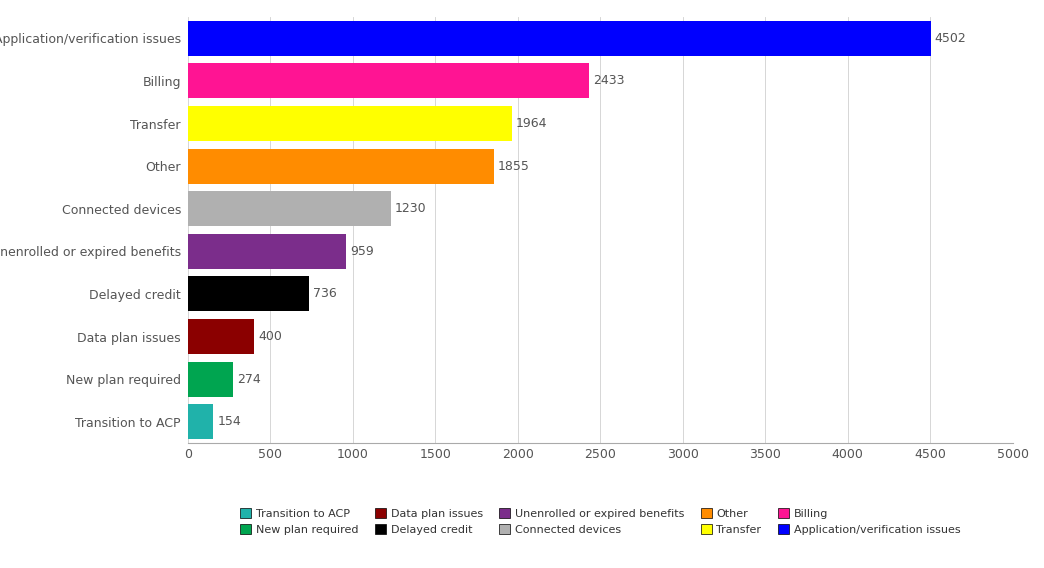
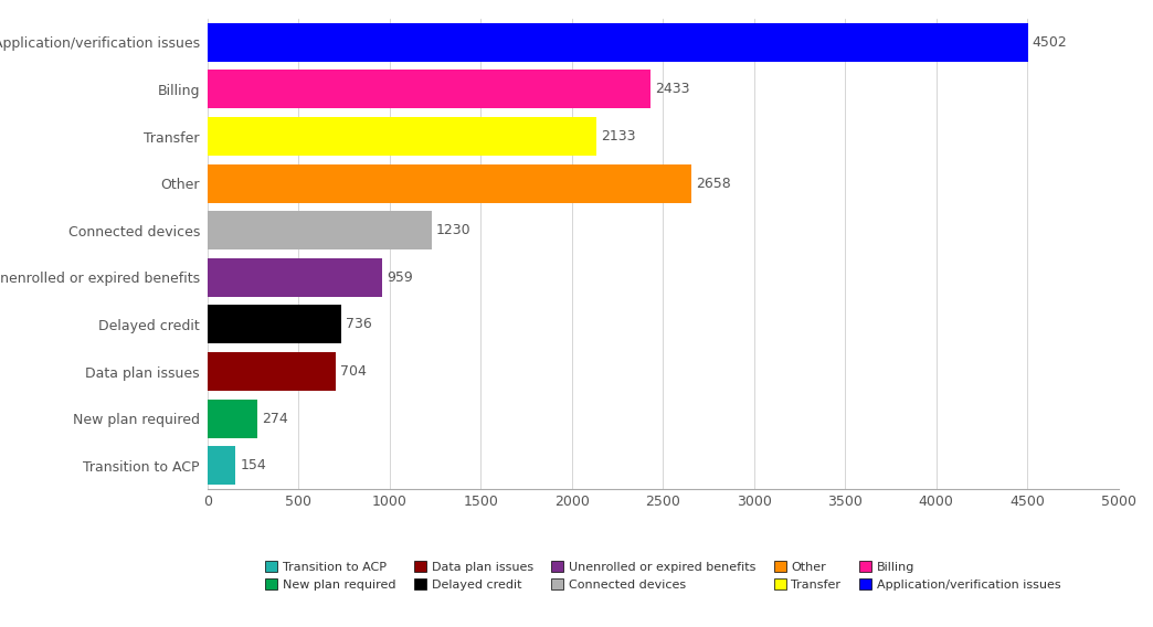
Transfer: 1964 -> 2133
Other: 1855 -> 2658
Data plan issues: 400 -> 704
